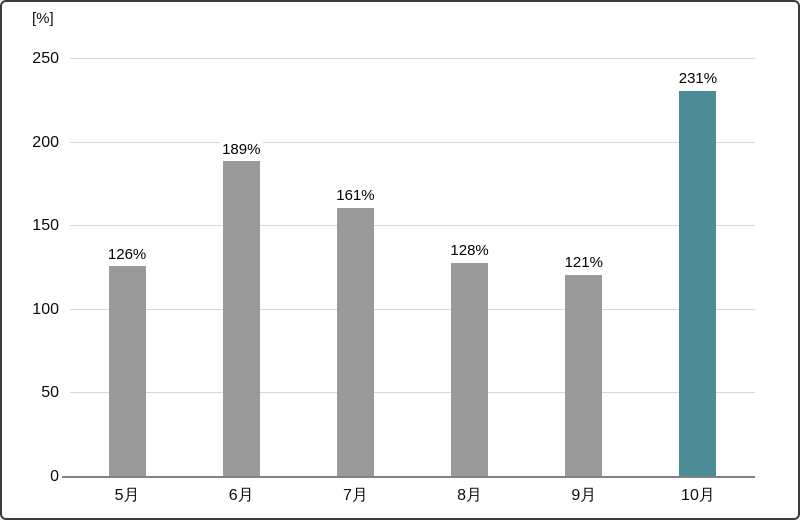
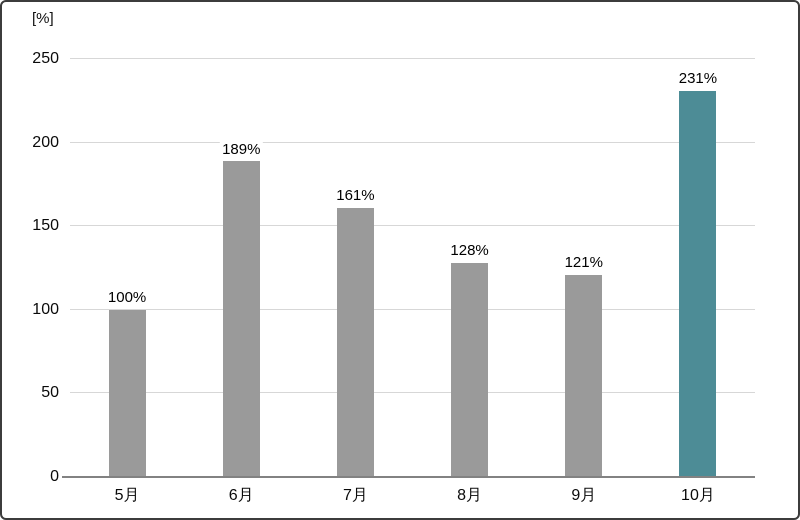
5月: 126% -> 100%
